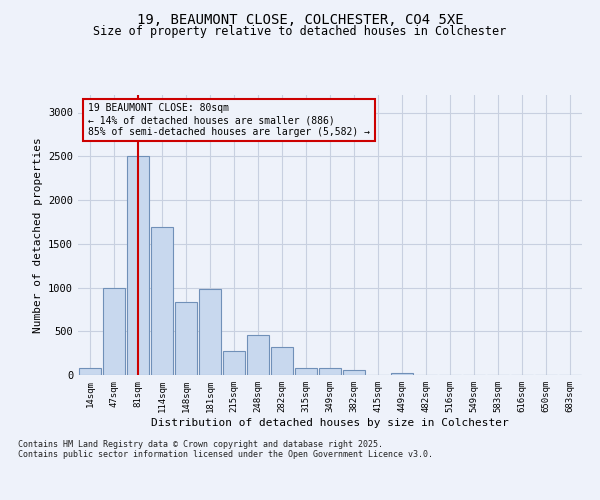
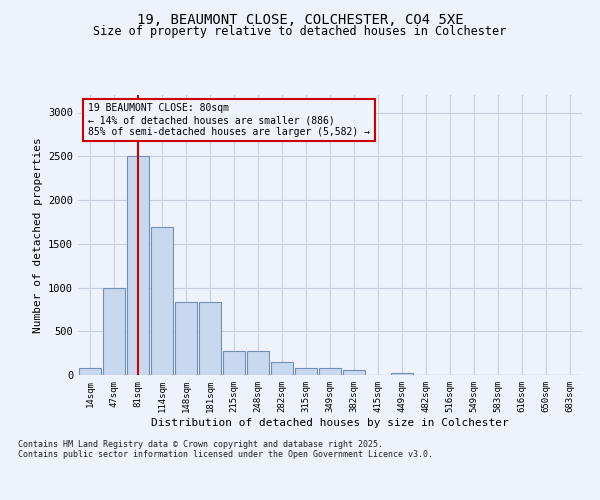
181sqm: 980 -> 840
248sqm: 460 -> 270
282sqm: 320 -> 150
